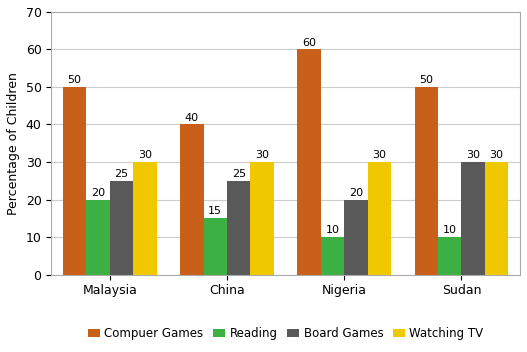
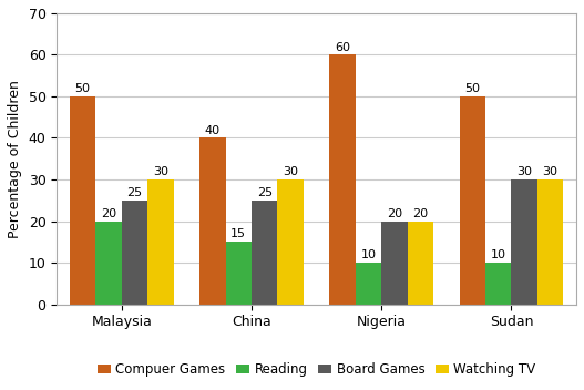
Watching TV/Nigeria: 30 -> 20
